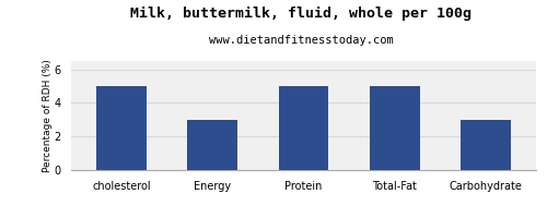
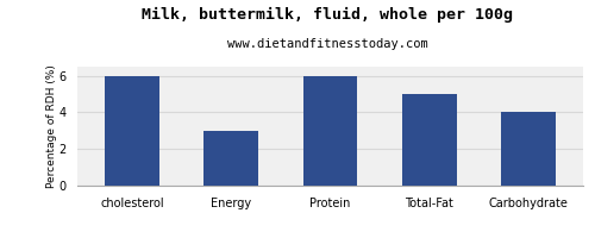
cholesterol: 5 -> 6
Protein: 5 -> 6
Carbohydrate: 3 -> 4
